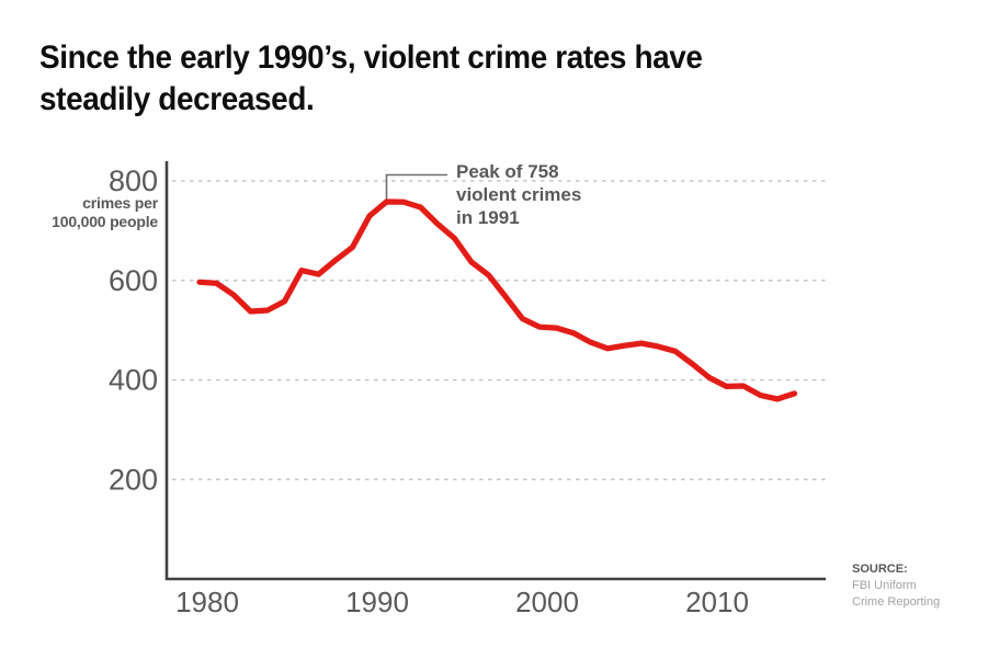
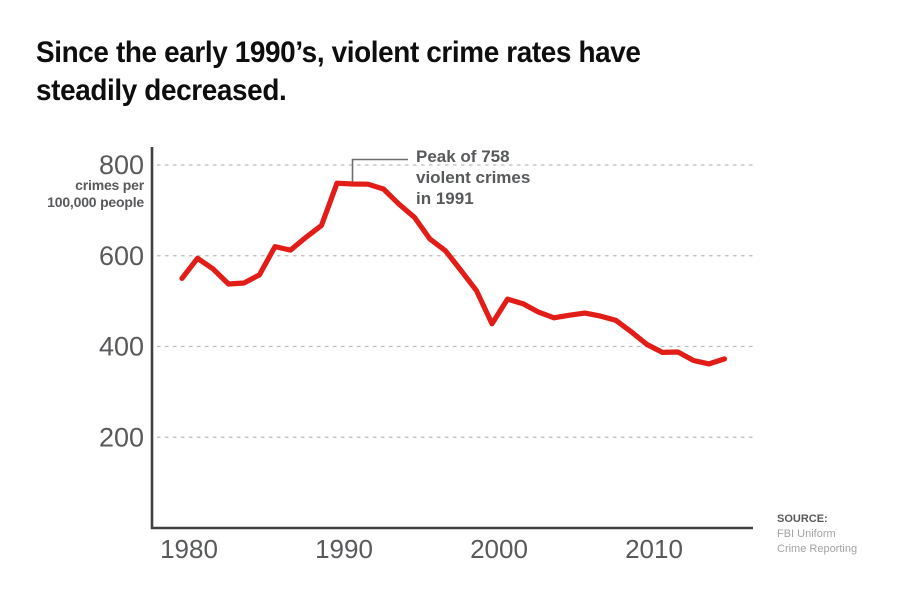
1980: 600 -> 550
1990: 730 -> 760
2000: 510 -> 450
